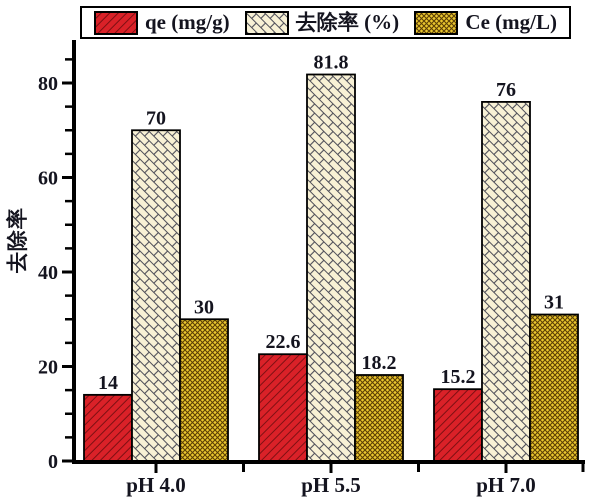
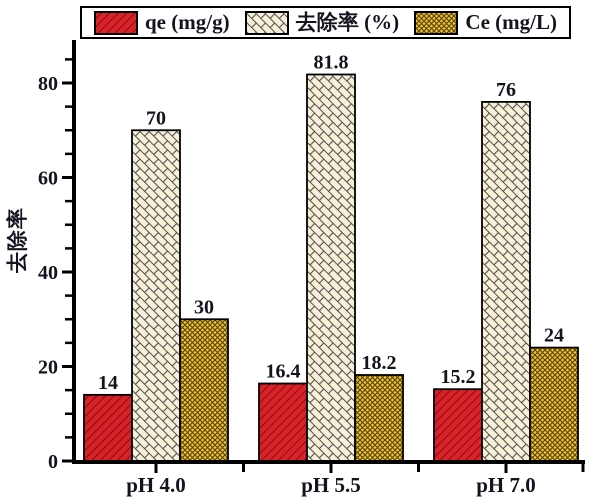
qe (mg/g)/pH 5.5: 22.6 -> 16.4
Ce (mg/L)/pH 7.0: 31 -> 24
